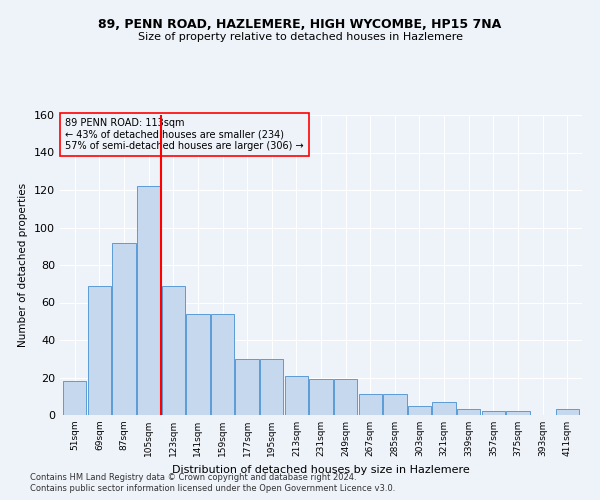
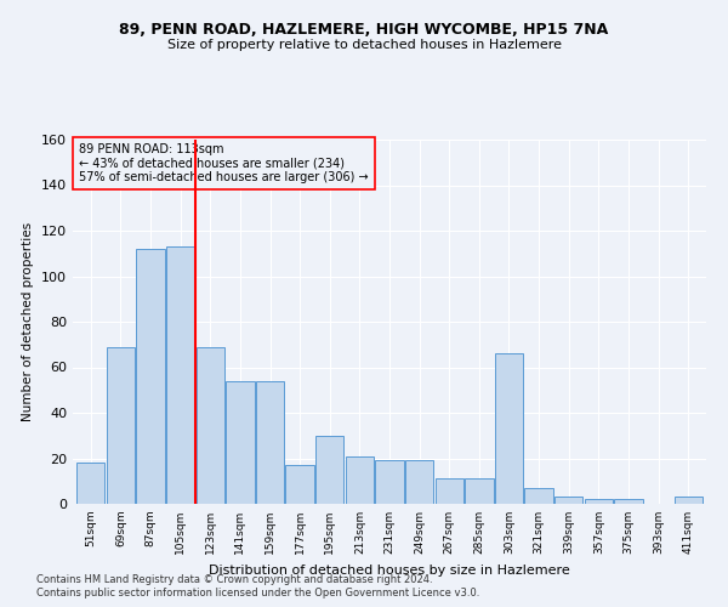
87sqm: 92 -> 112
105sqm: 122 -> 113
177sqm: 30 -> 17
303sqm: 5 -> 66
